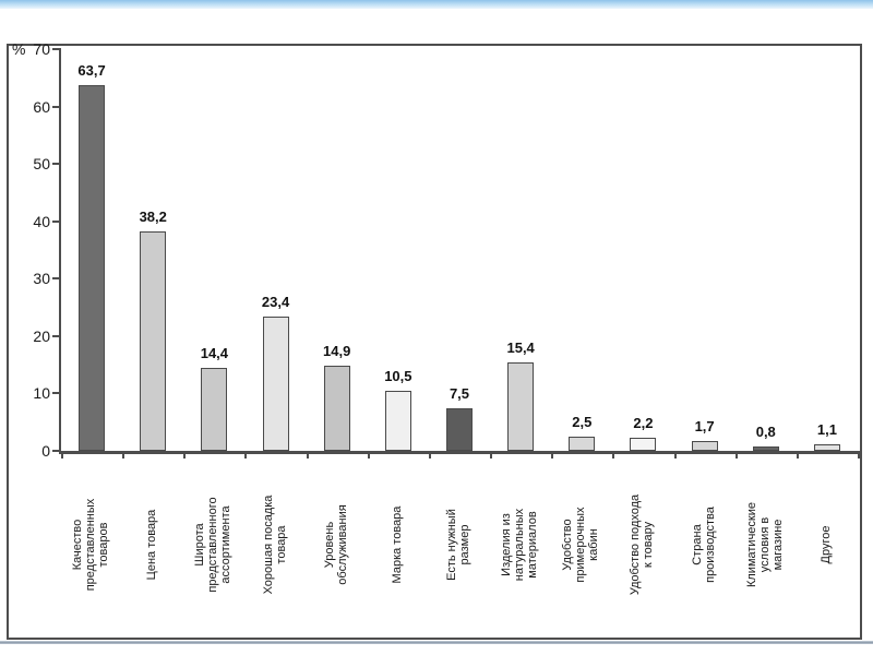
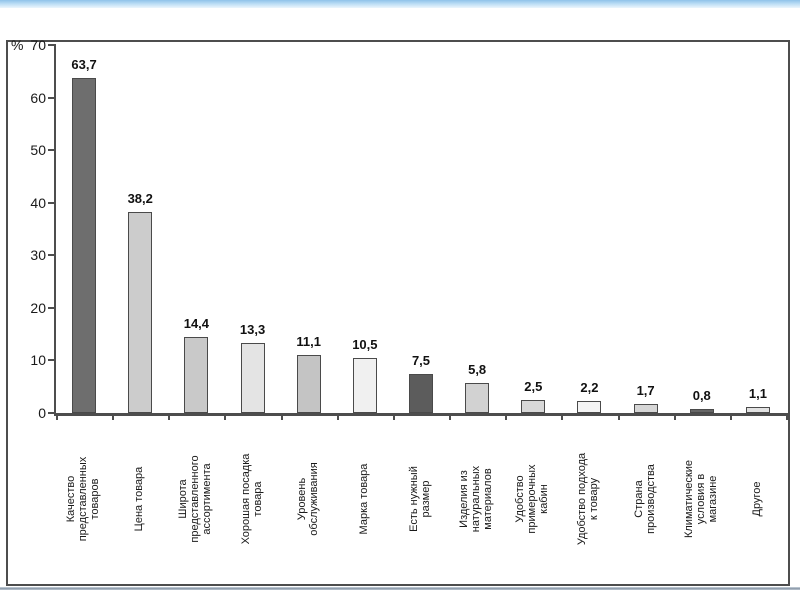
Хорошая посадка товара: 23,4 -> 13,3
Уровень обслуживания: 14,9 -> 11,1
Изделия из натуральных материалов: 15,4 -> 5,8
